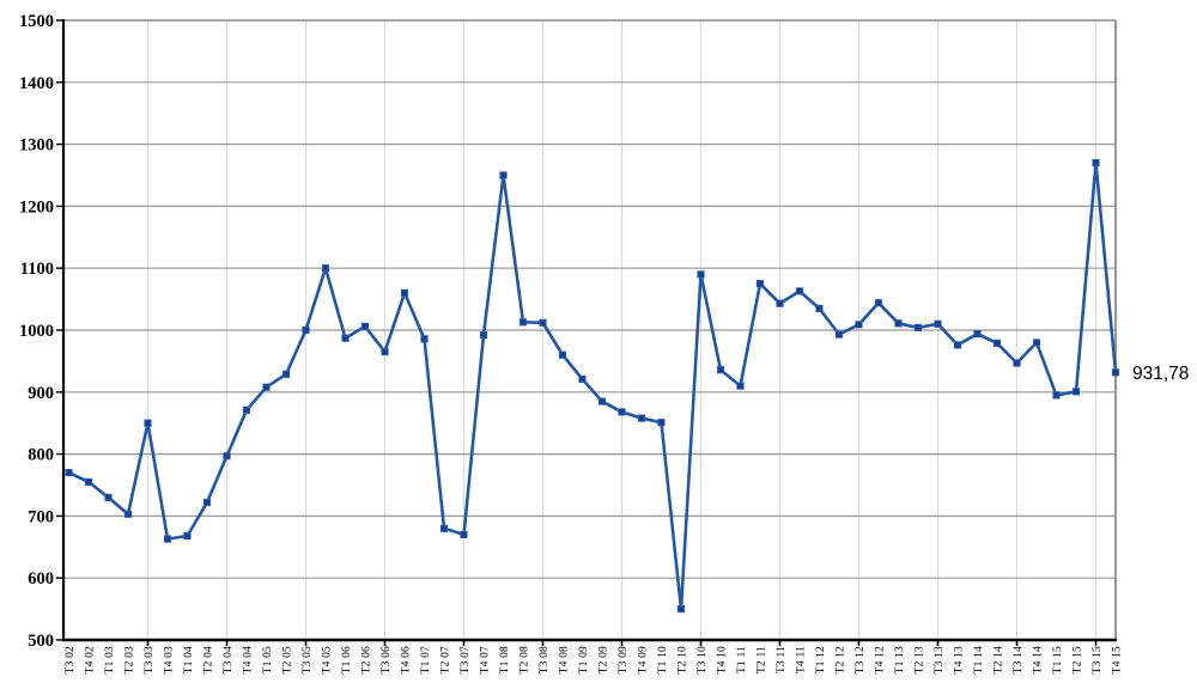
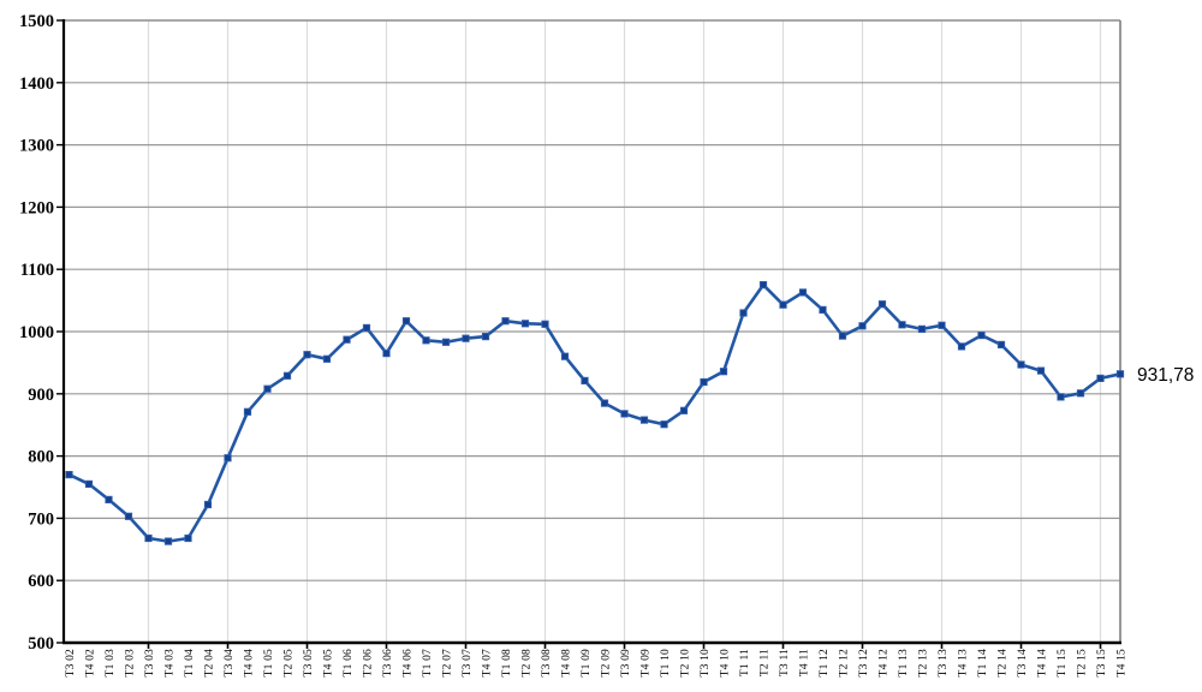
T3 03: 850 -> 670
T3 05: 1000 -> 960
T4 05: 1100 -> 960
T4 06: 1060 -> 1020
T2 07: 680 -> 980
T3 07: 670 -> 990
T1 08: 1250 -> 1020
T2 10: 550 -> 870
T3 10: 1090 -> 920
T1 11: 910 -> 1030
T4 14: 980 -> 940
T3 15: 1270 -> 920
